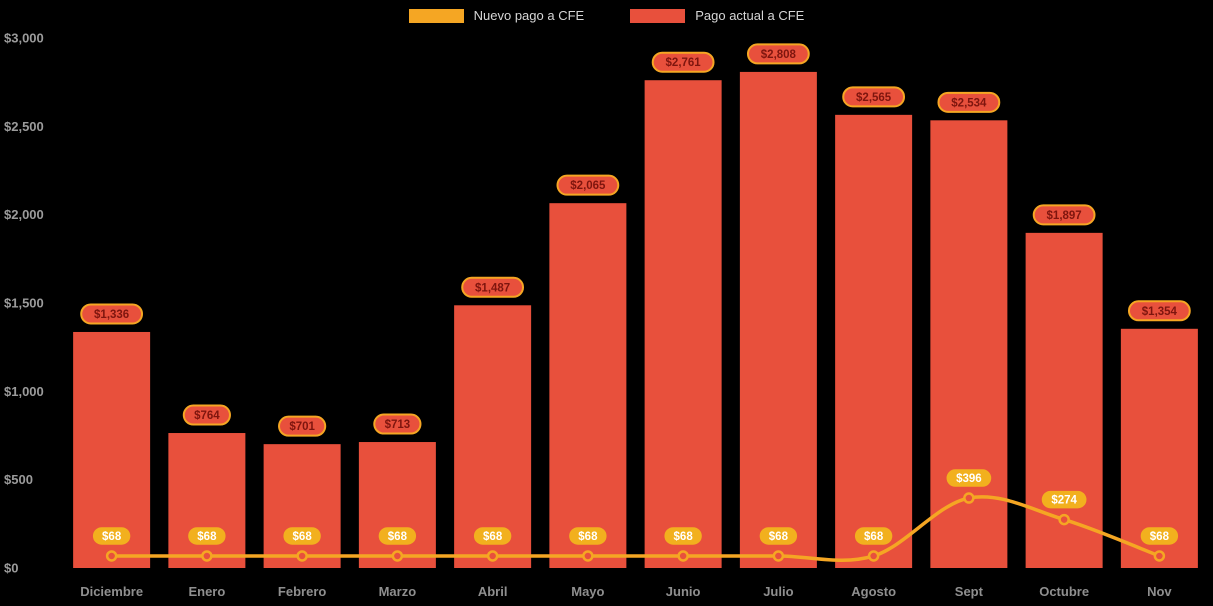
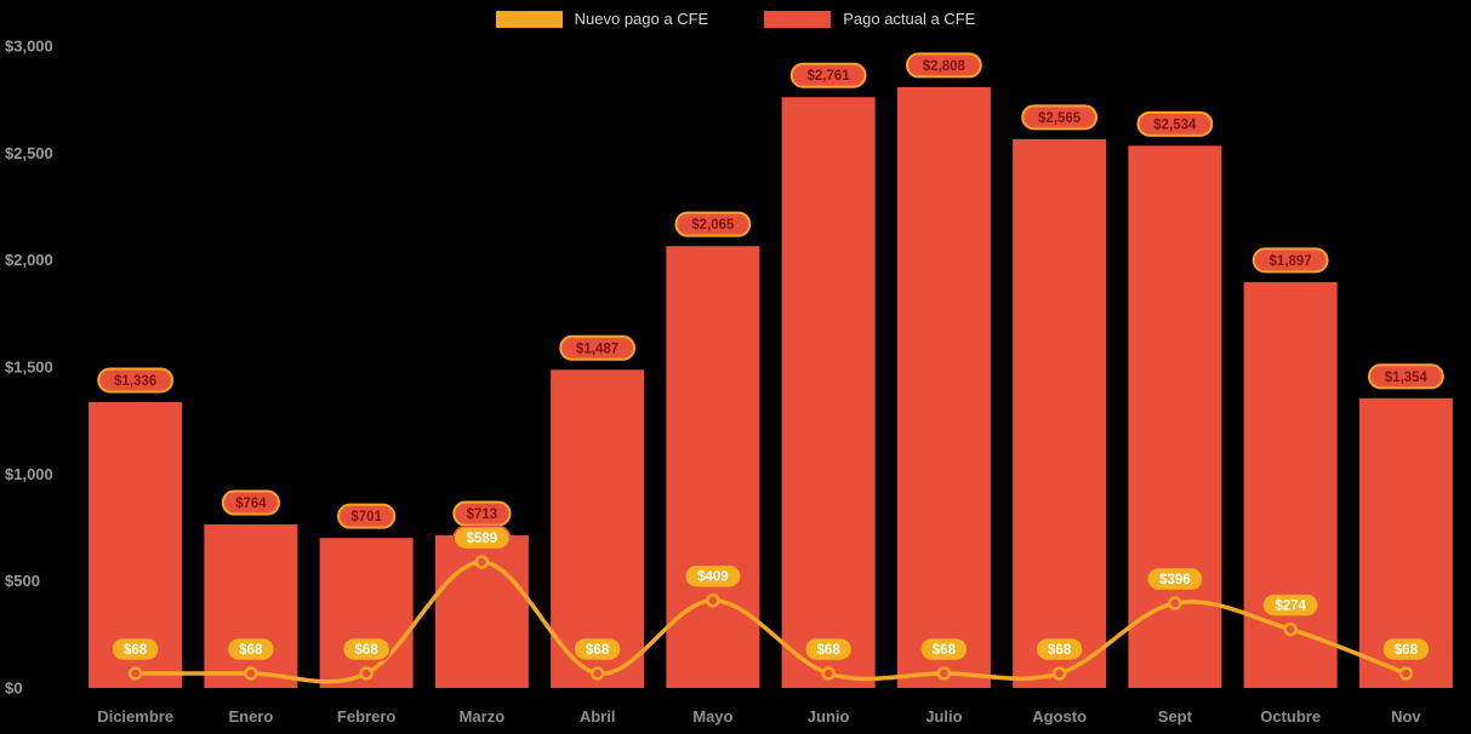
Nuevo pago a CFE/Marzo: $68 -> $589
Nuevo pago a CFE/Mayo: $68 -> $409
